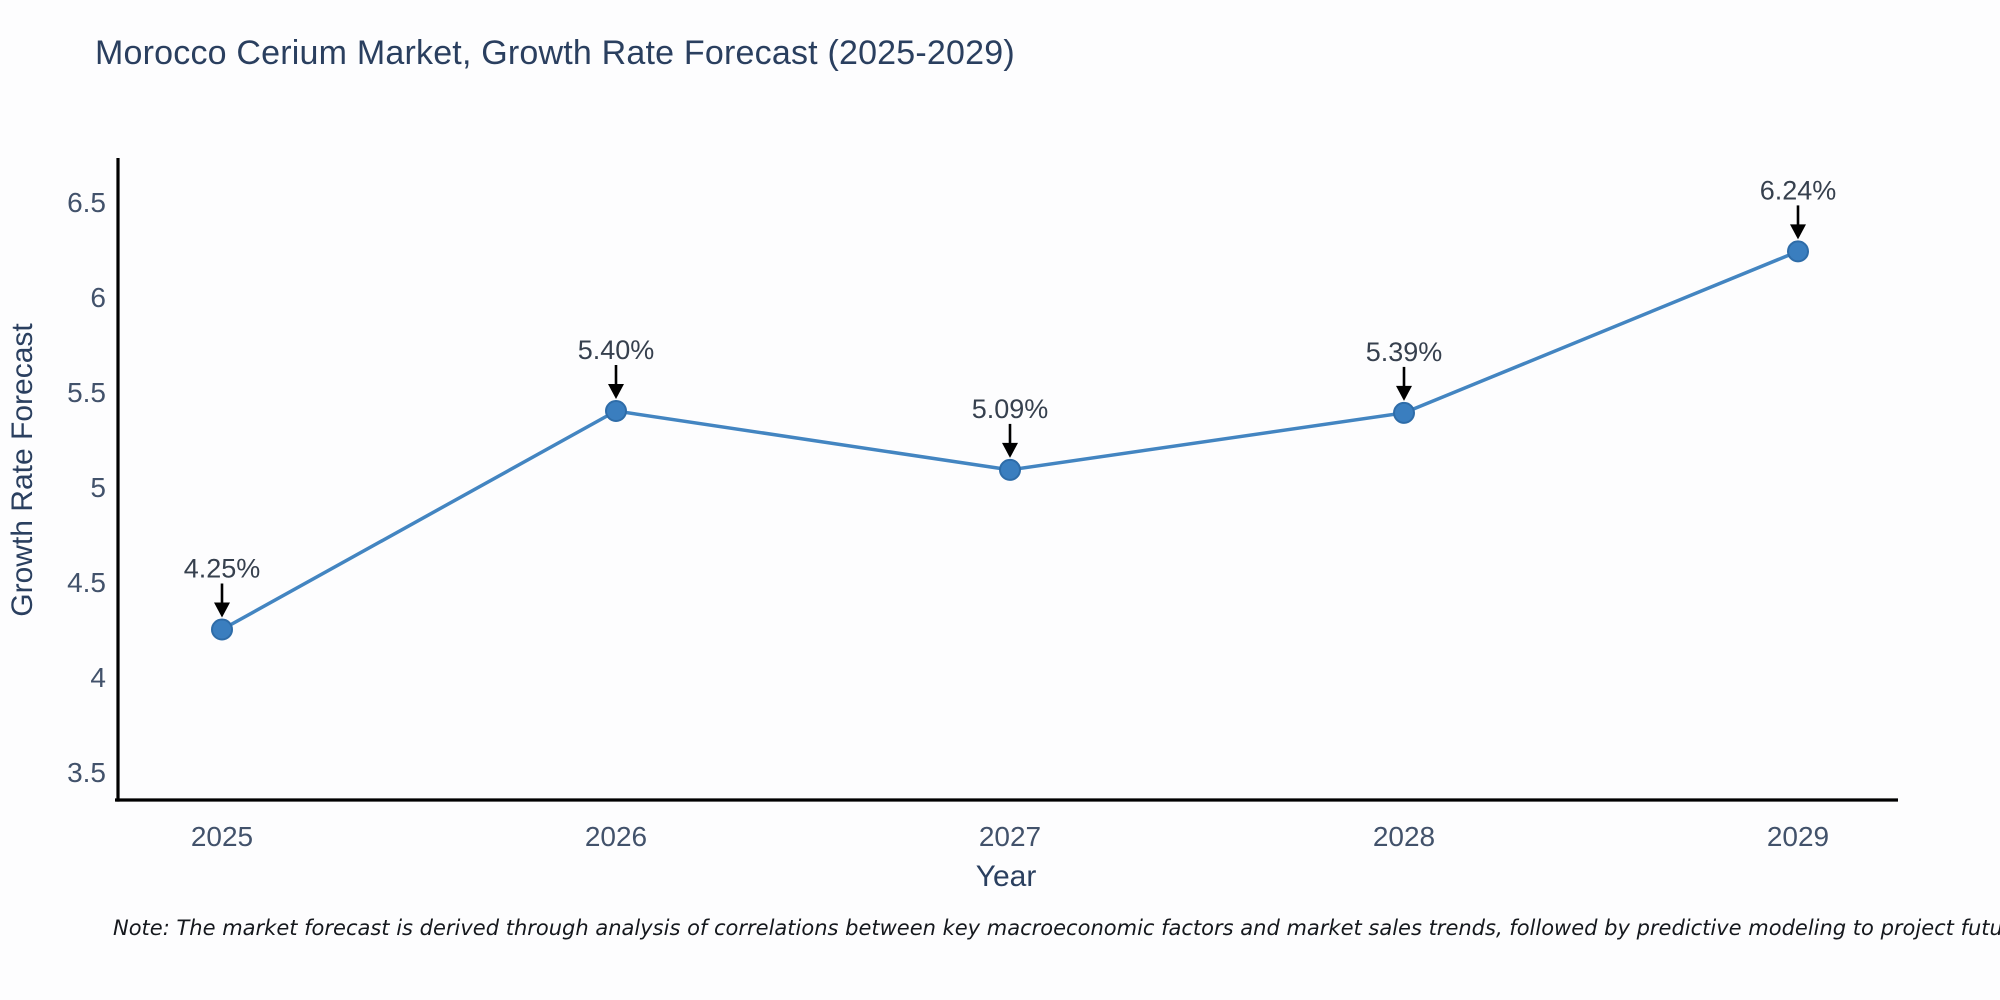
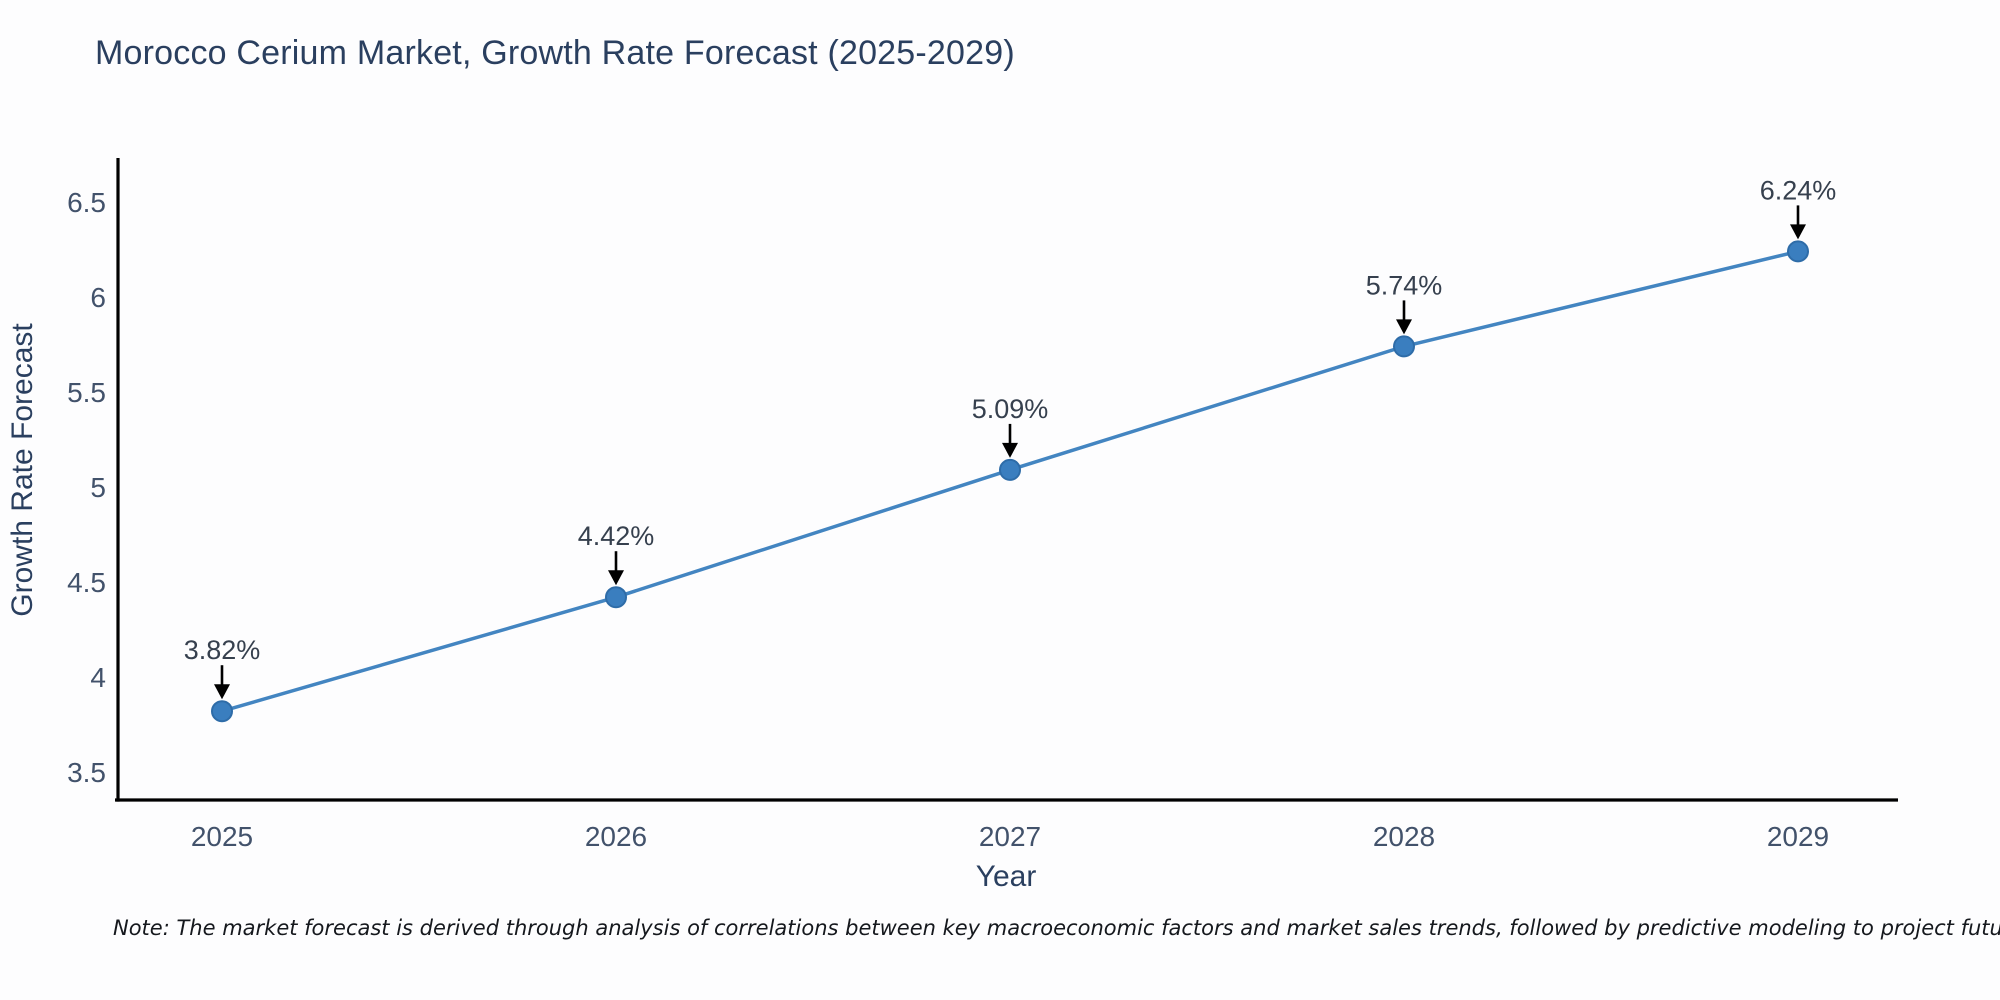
2025: 4.25% -> 3.82%
2026: 5.40% -> 4.42%
2028: 5.39% -> 5.74%
